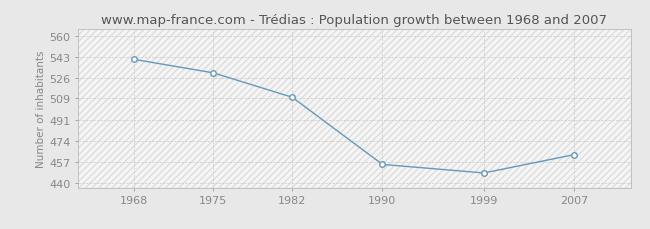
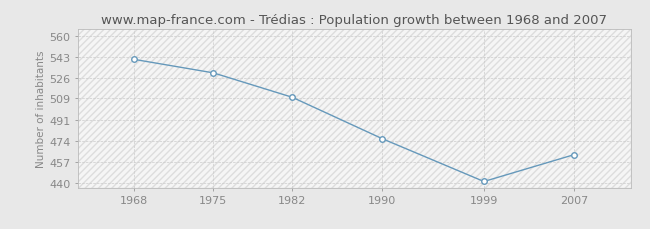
1990: 455 -> 476
1999: 448 -> 441
